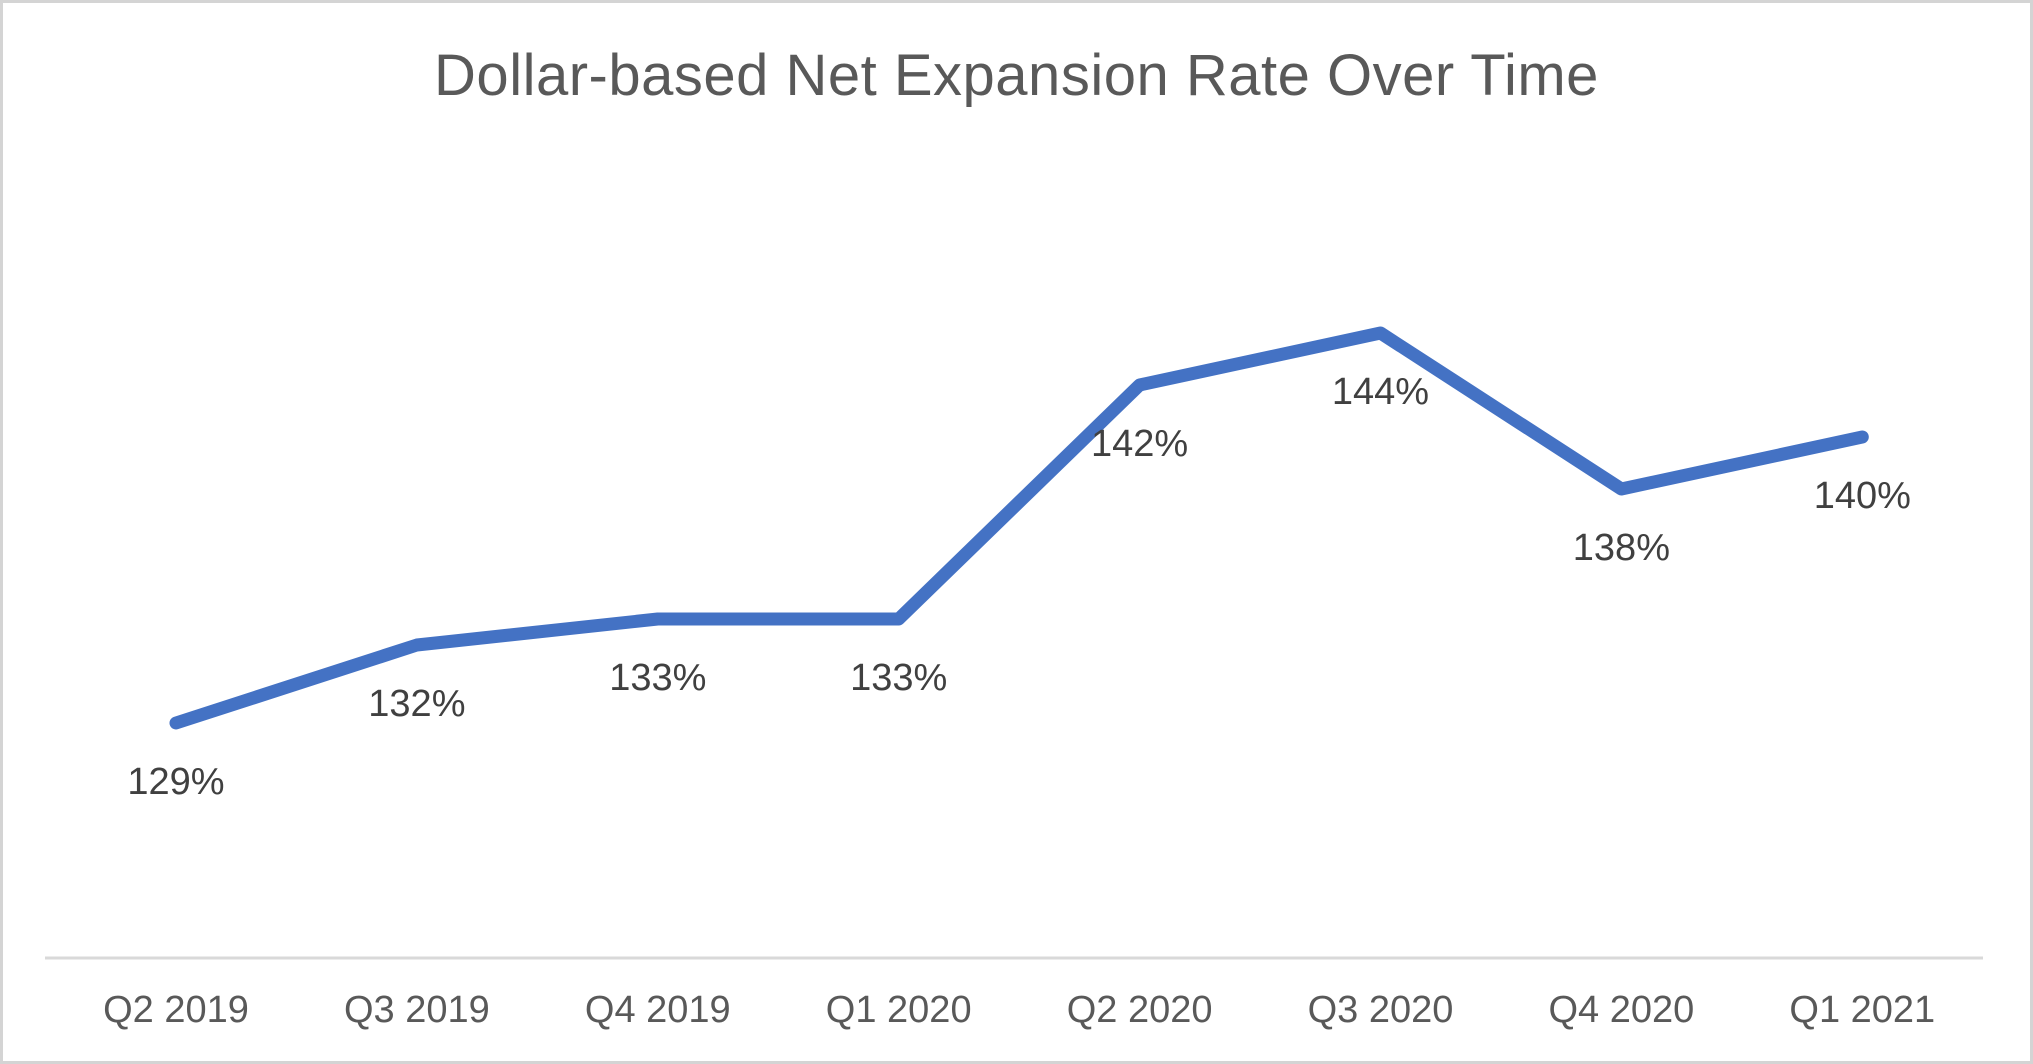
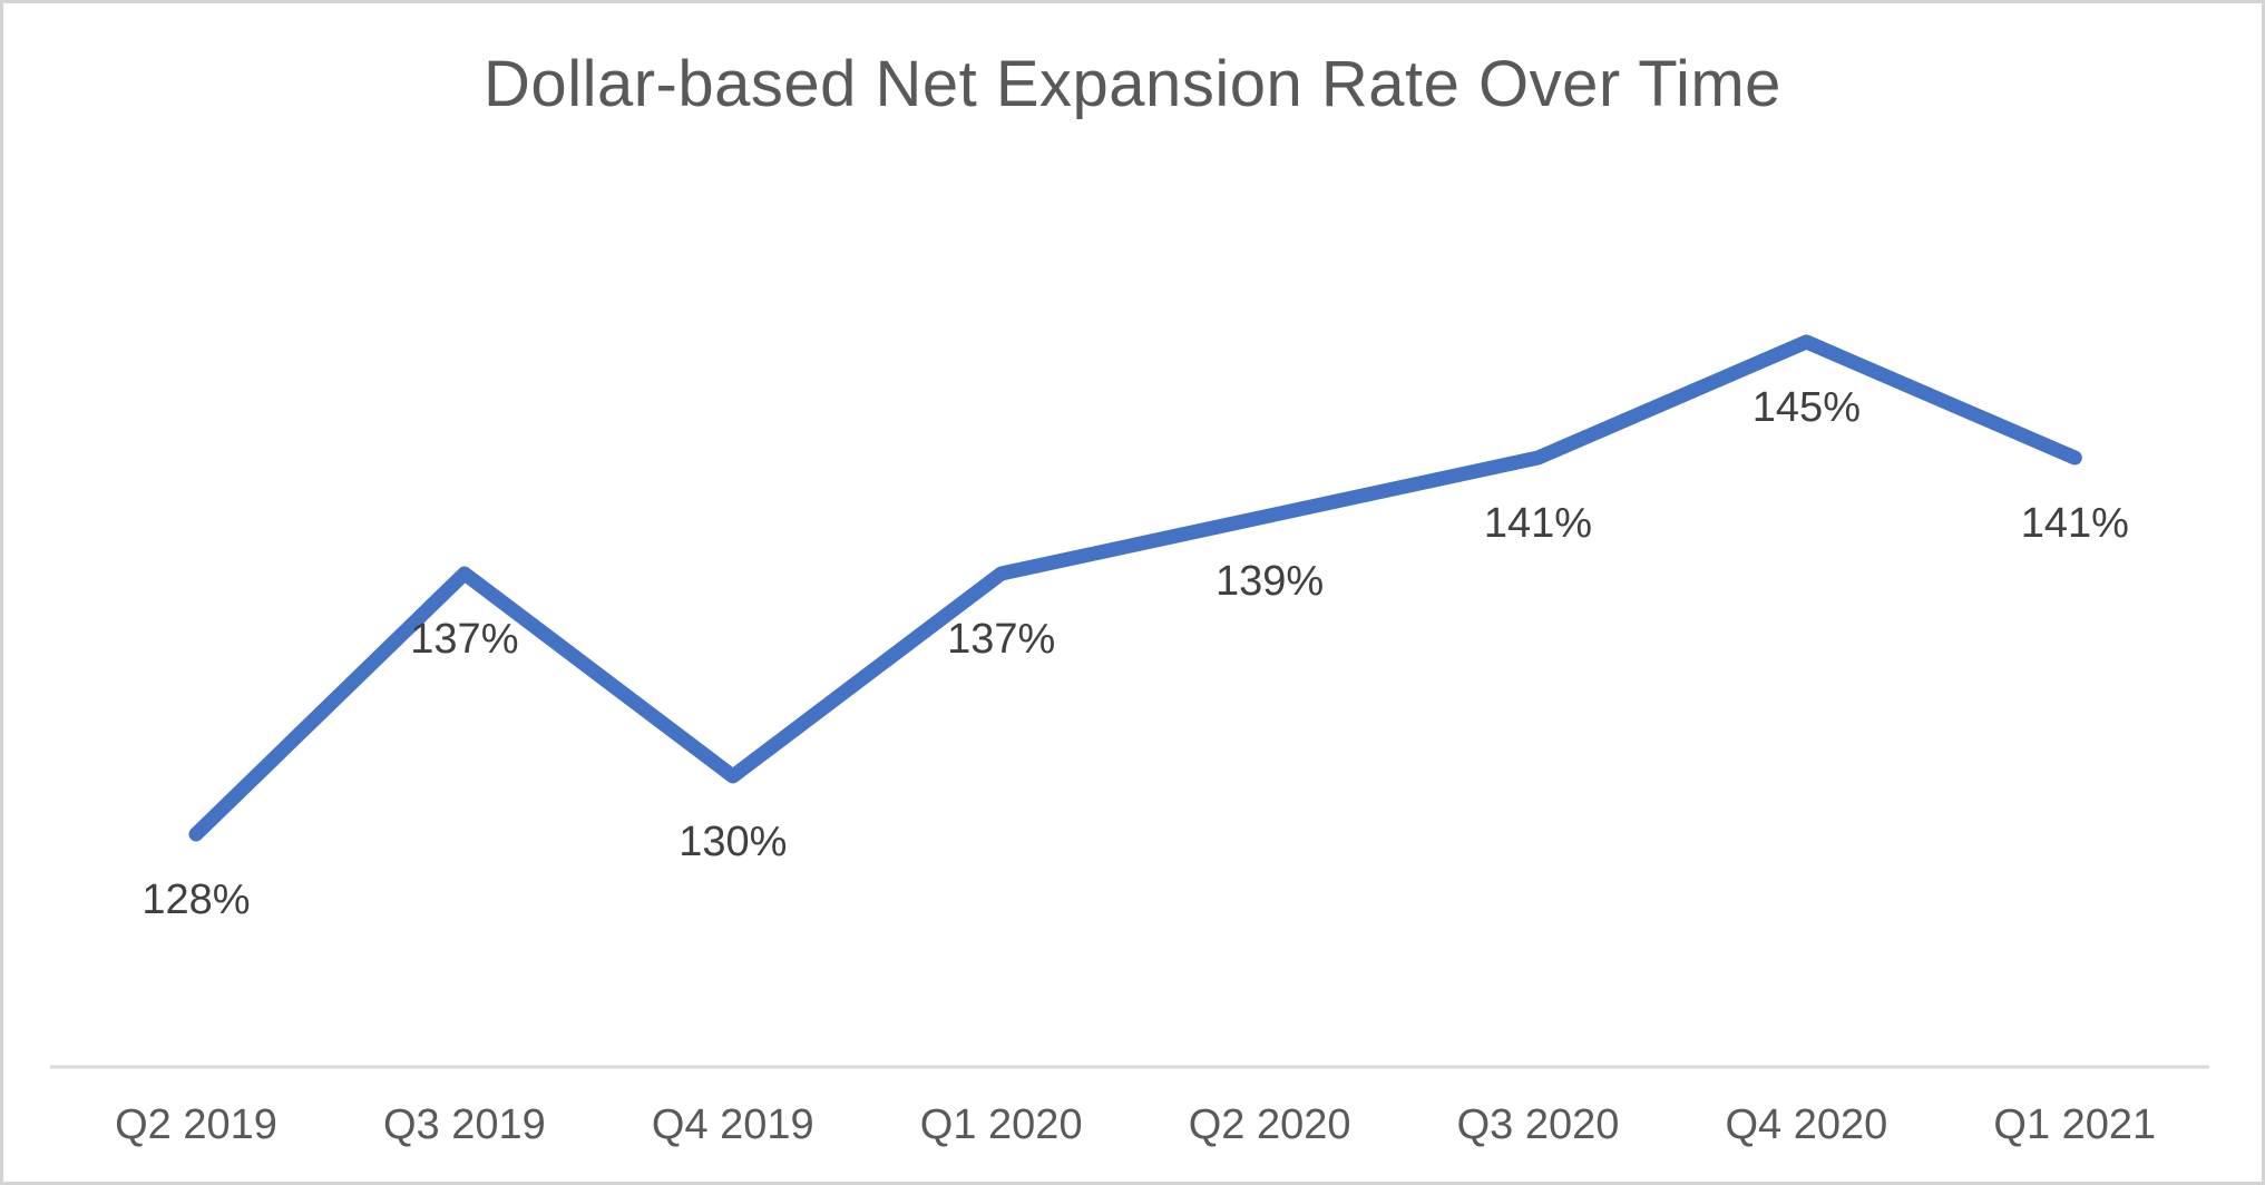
Q2 2019: 129% -> 128%
Q3 2019: 132% -> 137%
Q4 2019: 133% -> 130%
Q1 2020: 133% -> 137%
Q2 2020: 142% -> 139%
Q3 2020: 144% -> 141%
Q4 2020: 138% -> 145%
Q1 2021: 140% -> 141%
